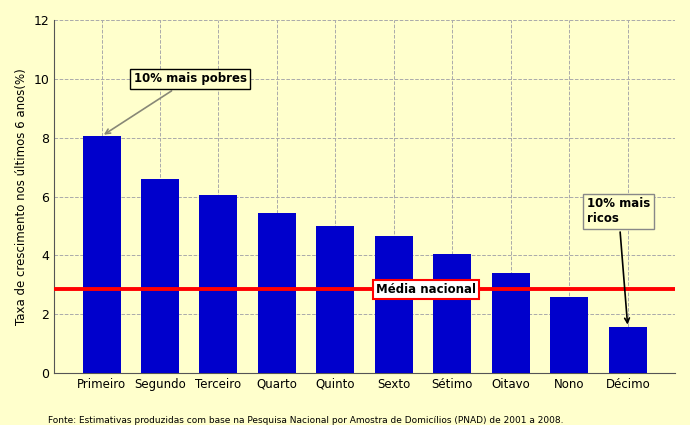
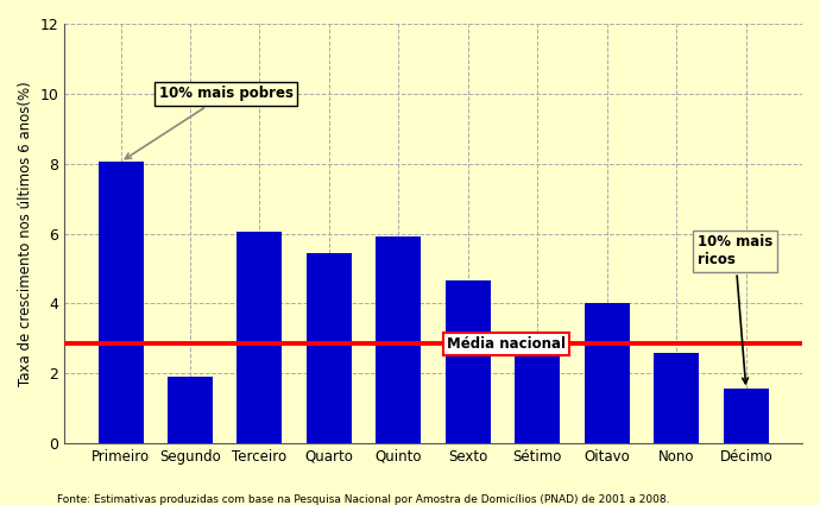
Segundo: 6.60 -> 1.90
Quinto: 5.00 -> 5.90
Sétimo: 4.05 -> 3.20
Oitavo: 3.40 -> 4.00
